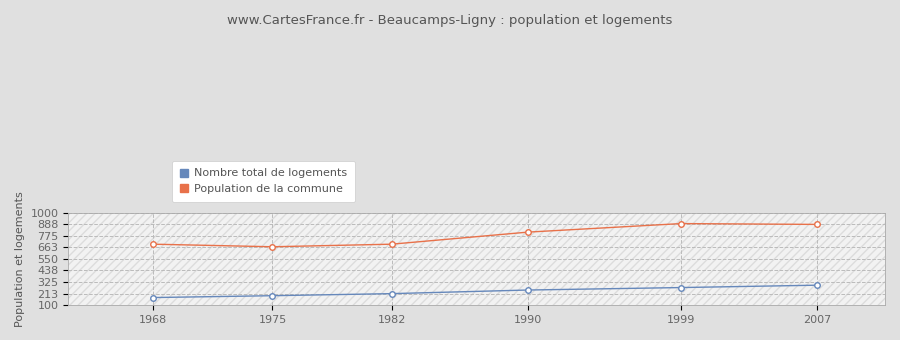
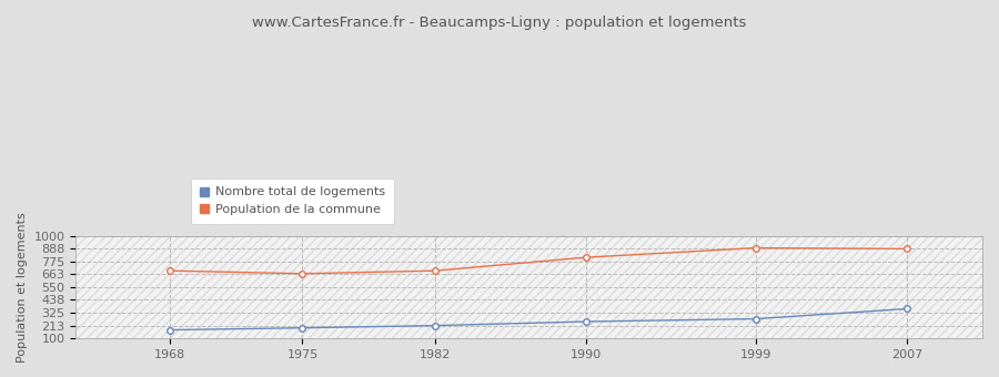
Nombre total de logements/2007: 300 -> 360
